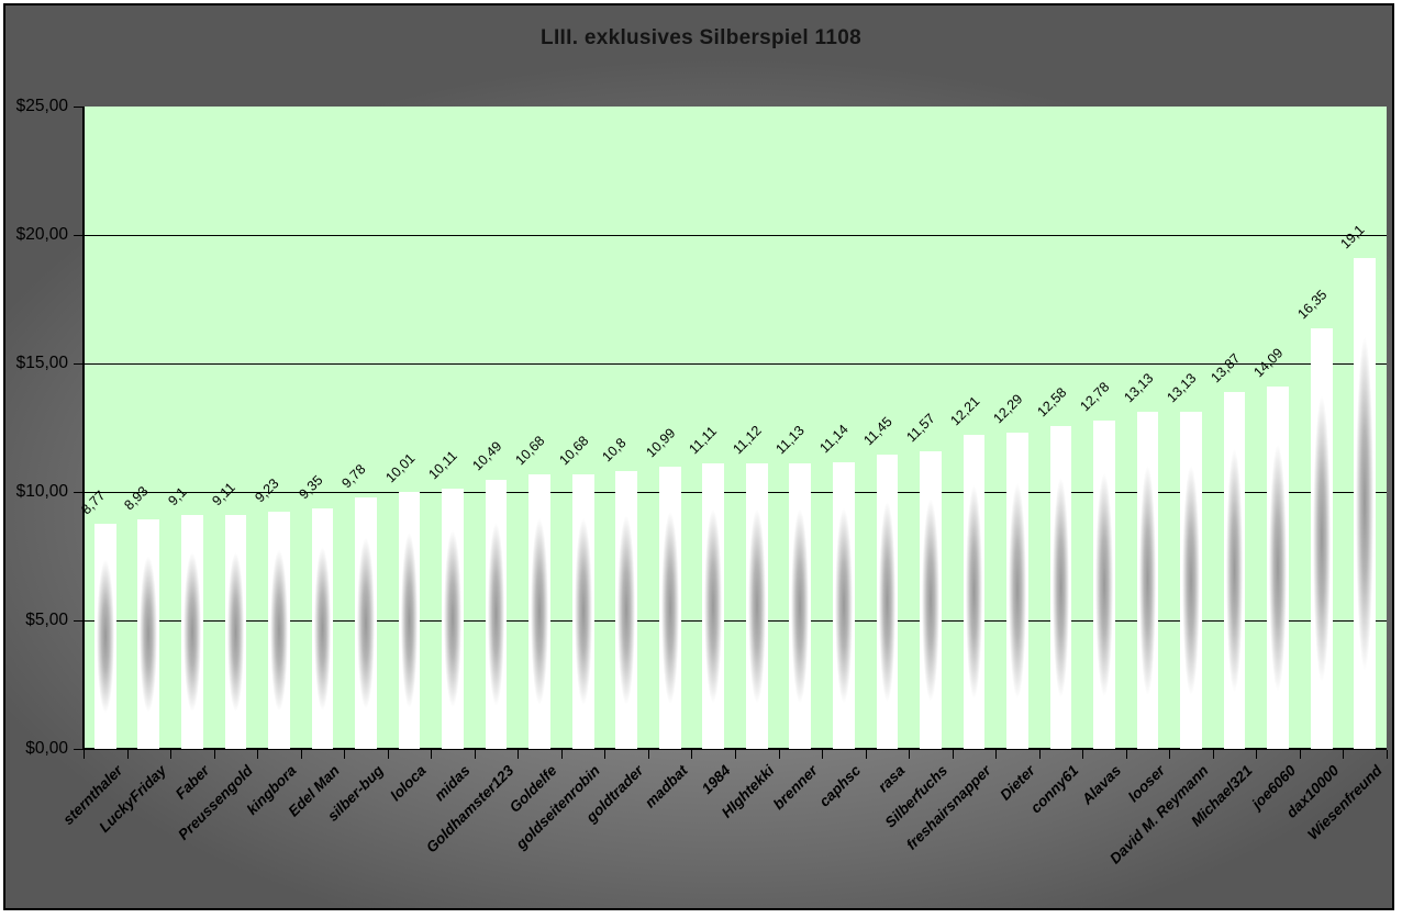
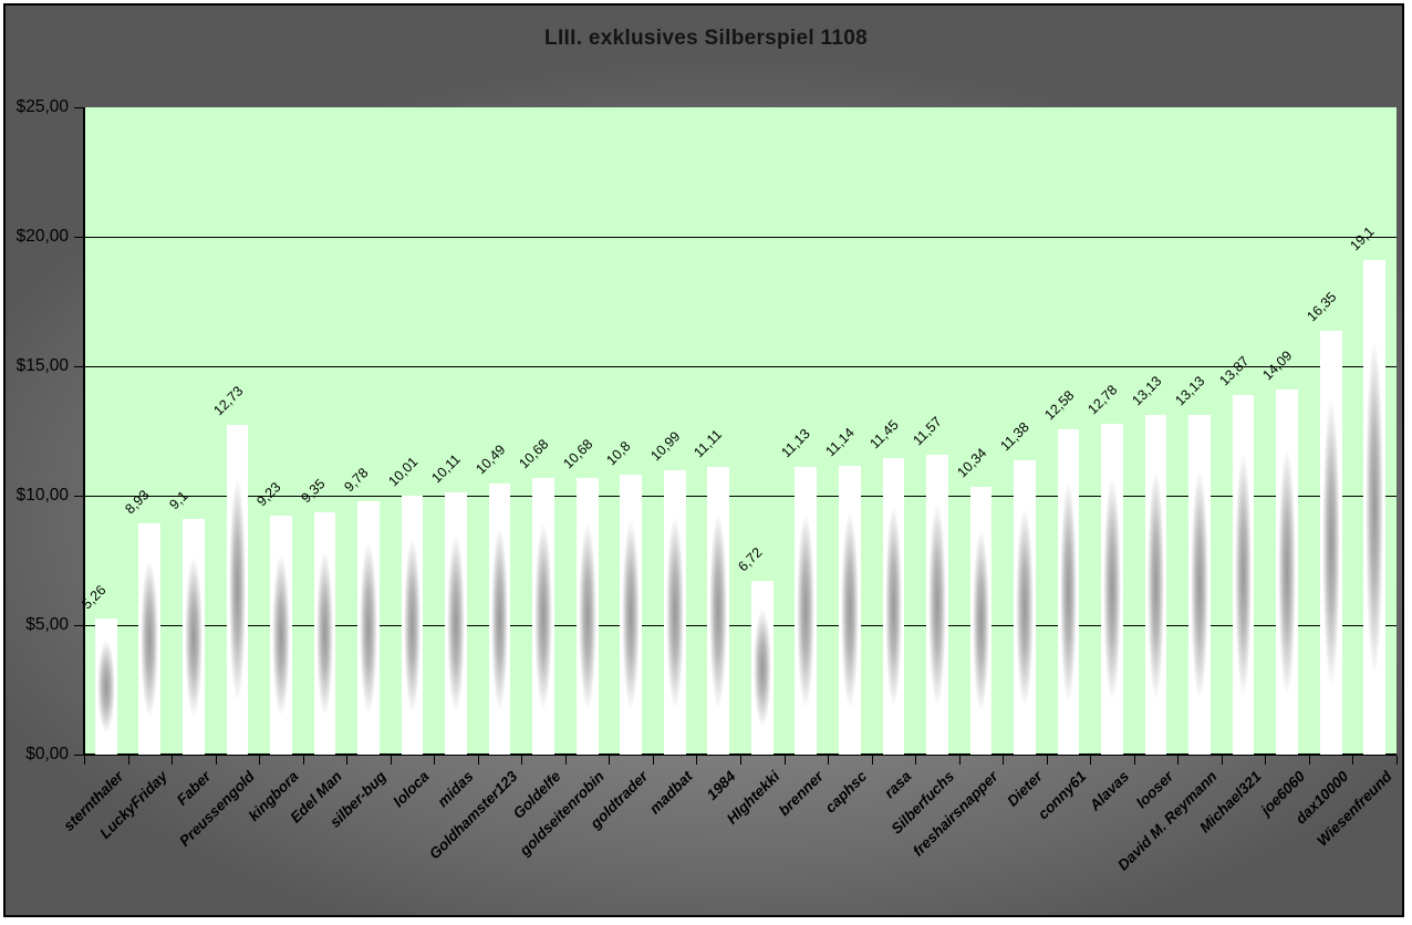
sternthaler: 8,77 -> 5,26
Preussengold: 9,11 -> 12,73
HIghtekki: 11,12 -> 6,72
freshairsnapper: 12,21 -> 10,34
Dieter: 12,29 -> 11,38
